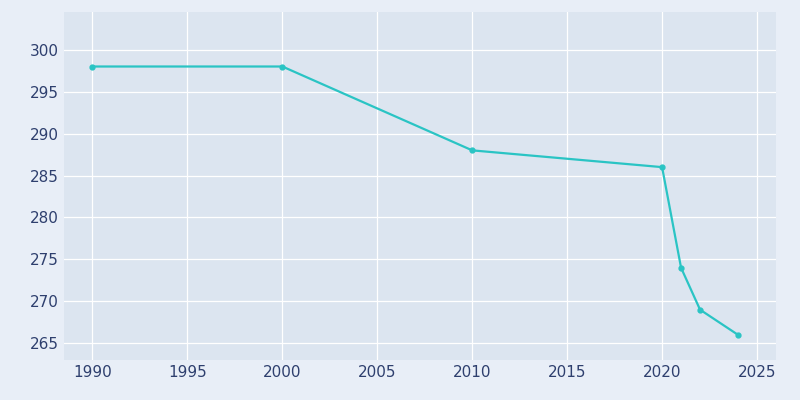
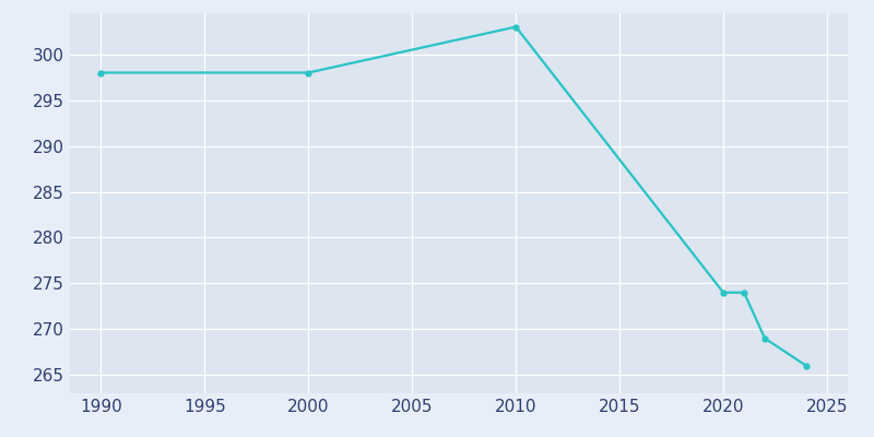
2010: 288 -> 303
2020: 286 -> 274
